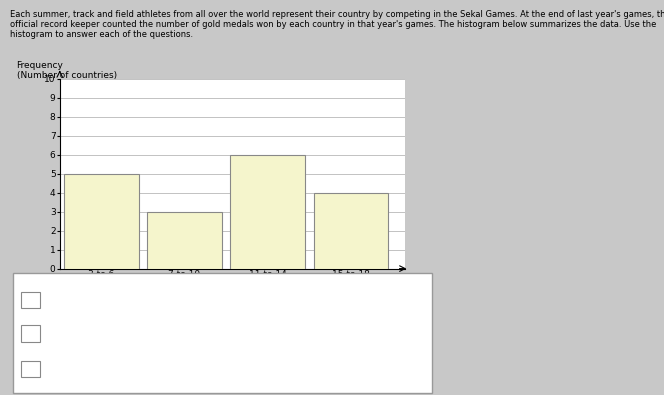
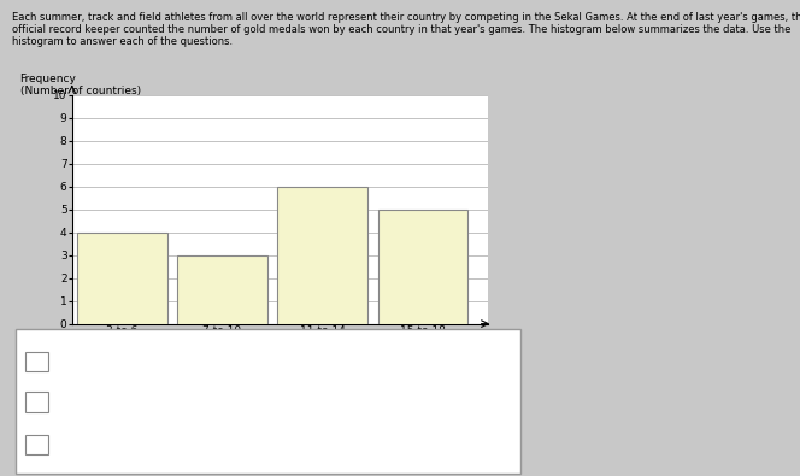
3 to 6: 5 -> 4
15 to 18: 4 -> 5
